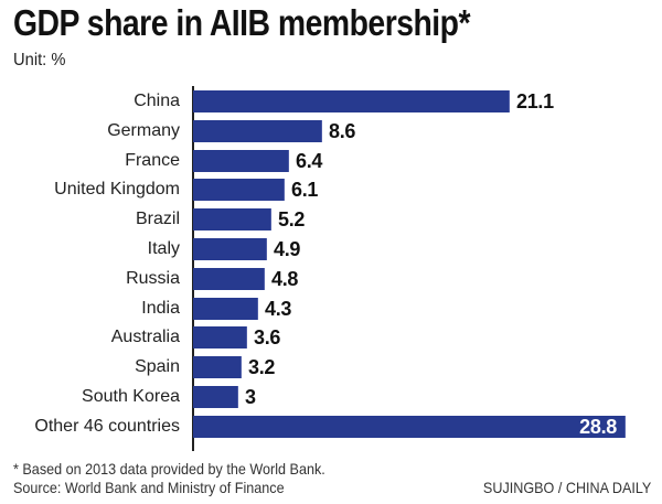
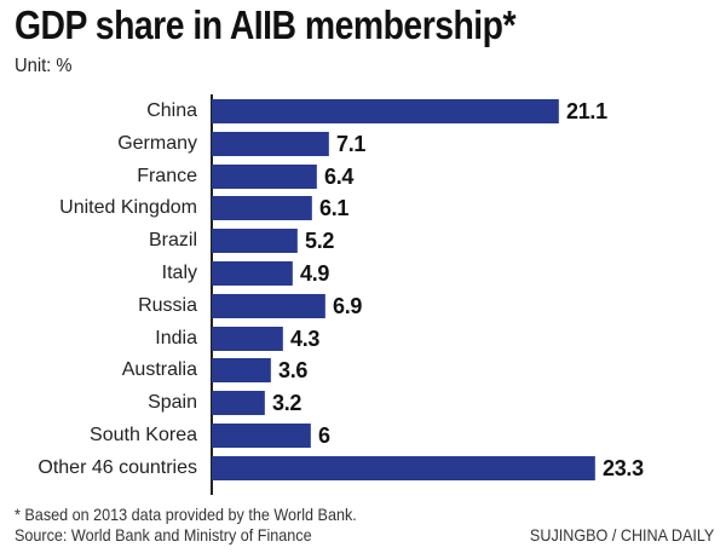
Germany: 8.6 -> 7.1
Russia: 4.8 -> 6.9
South Korea: 3 -> 6
Other 46 countries: 28.8 -> 23.3
